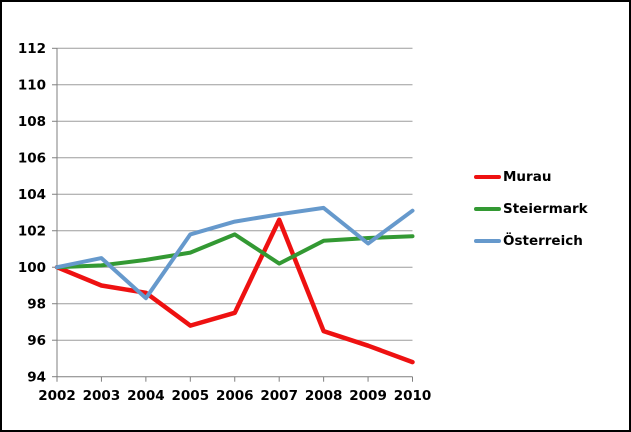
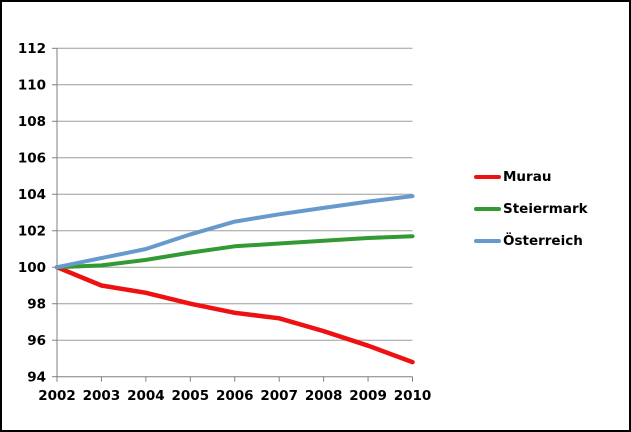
Österreich/2004: 98.3 -> 101.0
Murau/2005: 96.8 -> 98.0
Steiermark/2006: 101.8 -> 101.2
Murau/2007: 102.6 -> 97.2
Steiermark/2007: 100.2 -> 101.3
Österreich/2009: 101.3 -> 103.6
Österreich/2010: 103.1 -> 103.9
